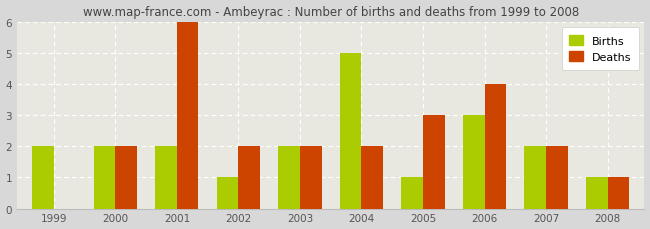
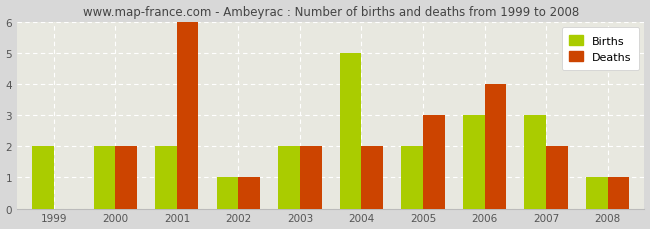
Deaths/2002: 2 -> 1
Births/2005: 1 -> 2
Births/2007: 2 -> 3
